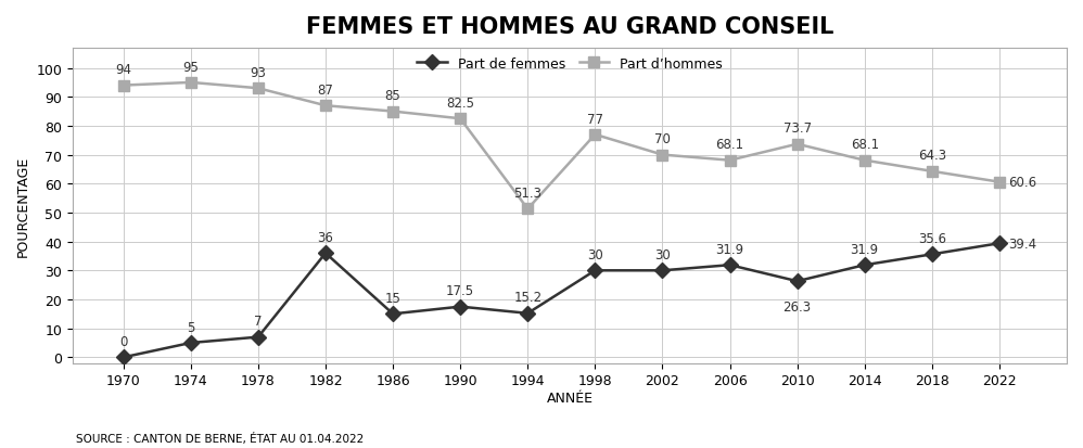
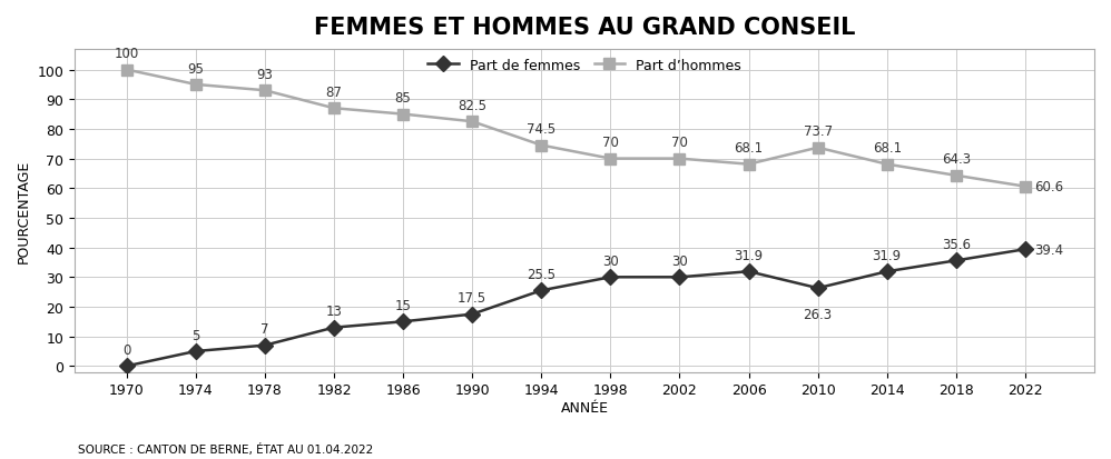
Part d’hommes/1970: 94 -> 100
Part de femmes/1982: 36 -> 13
Part de femmes/1994: 15.2 -> 25.5
Part d’hommes/1994: 51.3 -> 74.5
Part d’hommes/1998: 77 -> 70
